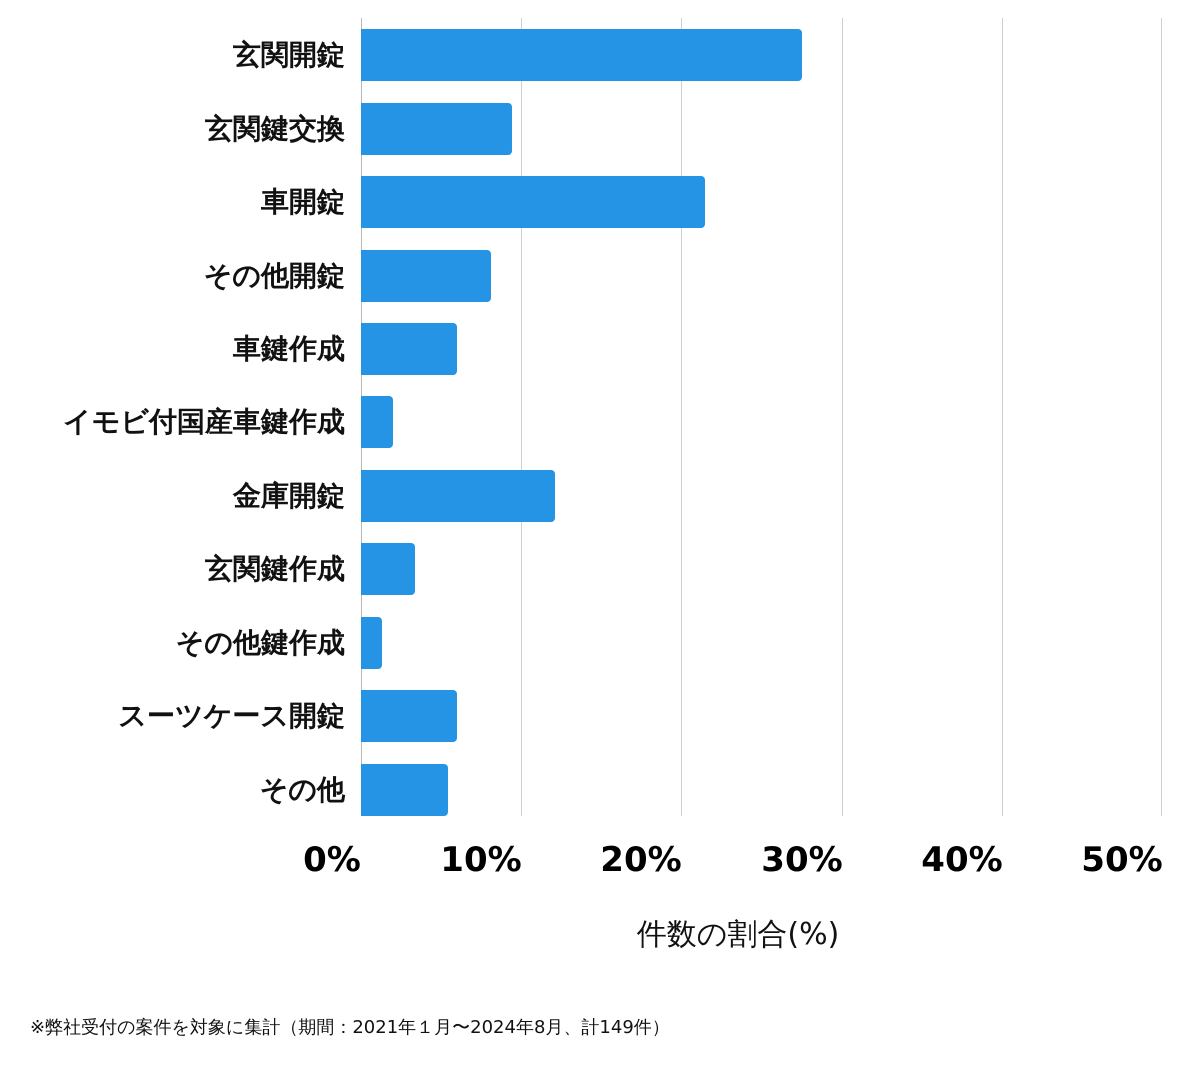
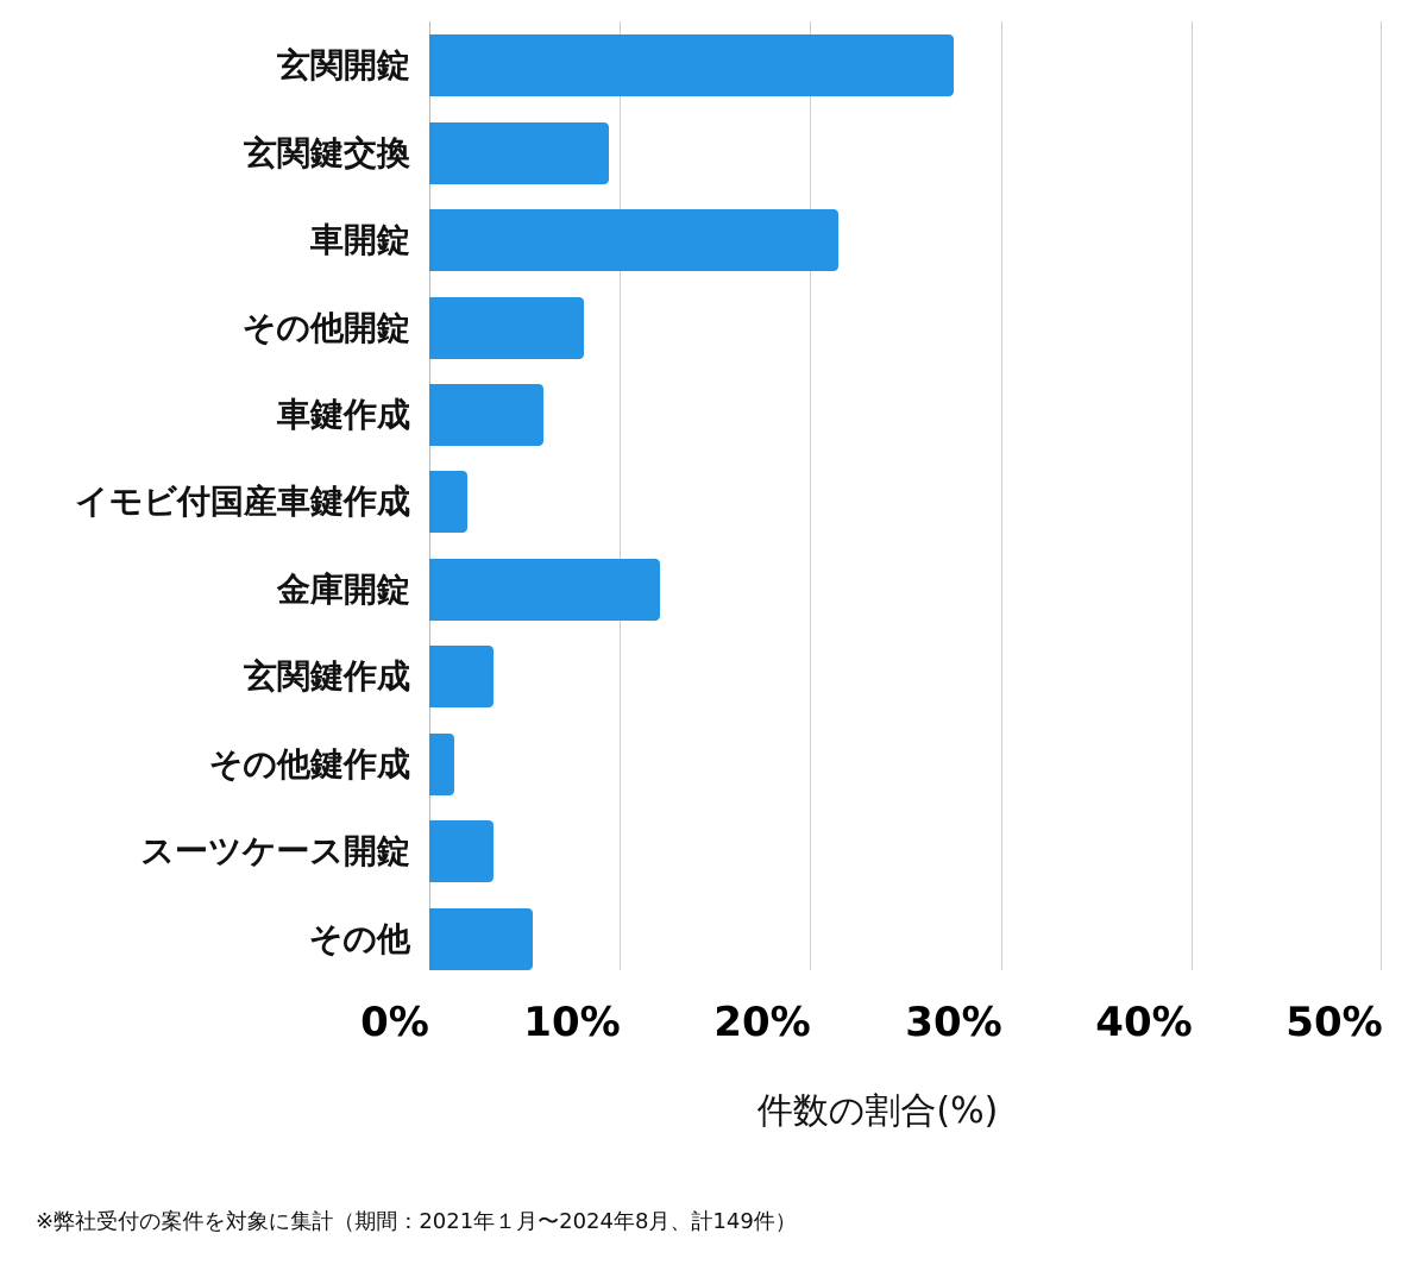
スーツケース開錠: 6.0% -> 3.4%
